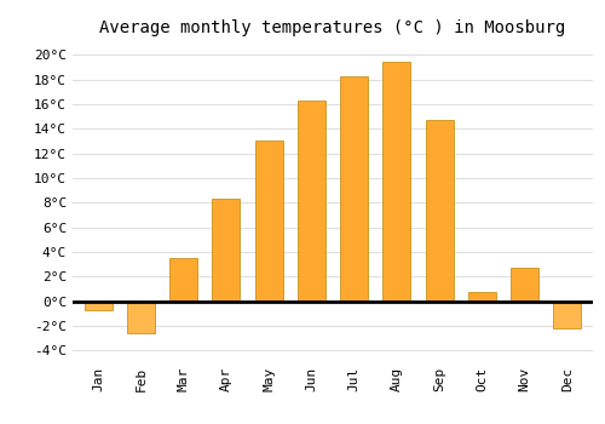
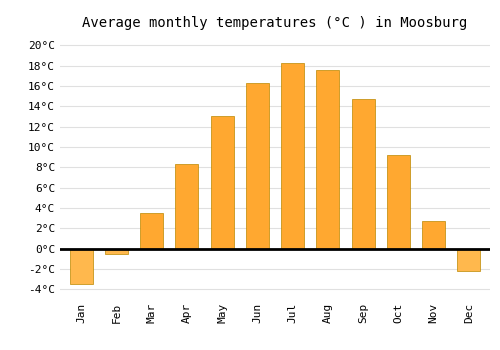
Jan: -0.7°C -> -3.5°C
Feb: -2.6°C -> -0.5°C
Aug: 19.4°C -> 17.6°C
Oct: 0.8°C -> 9.2°C
